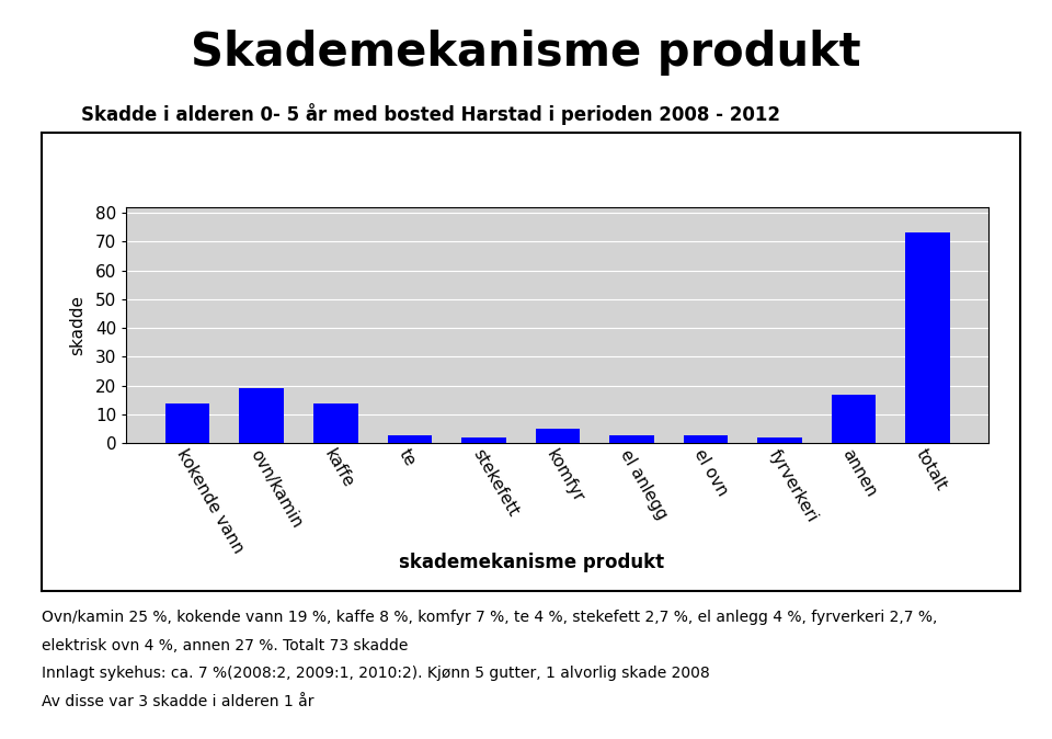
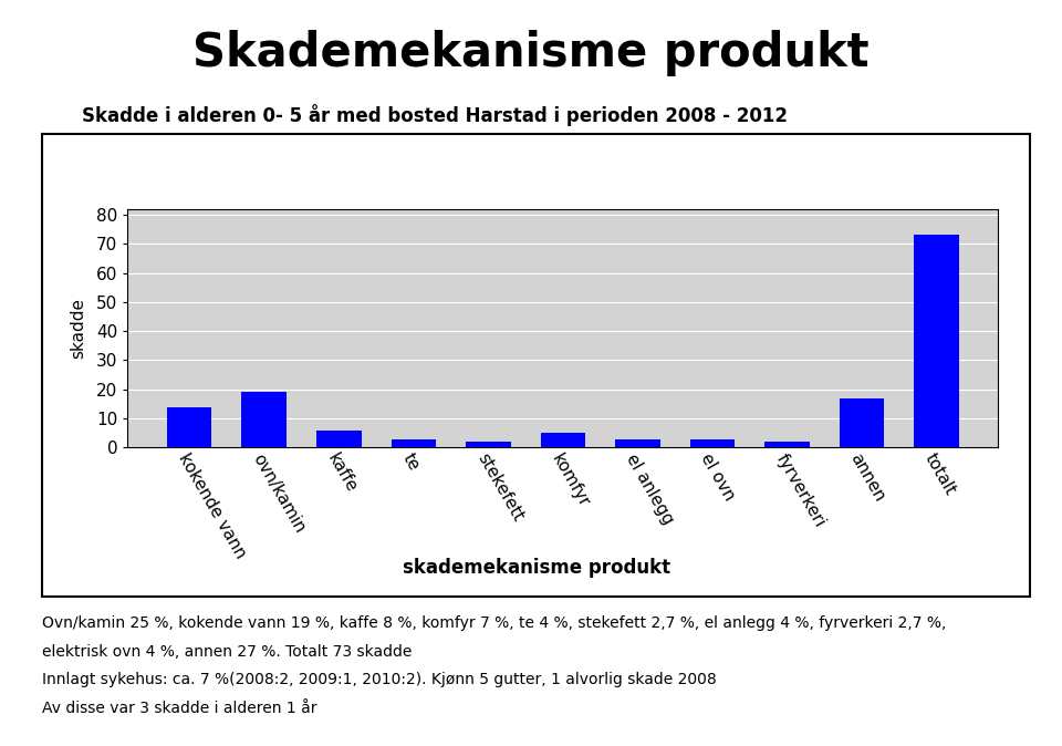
kaffe: 14 -> 6
